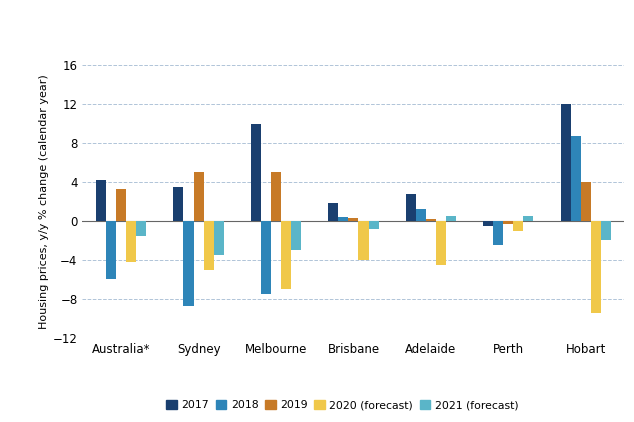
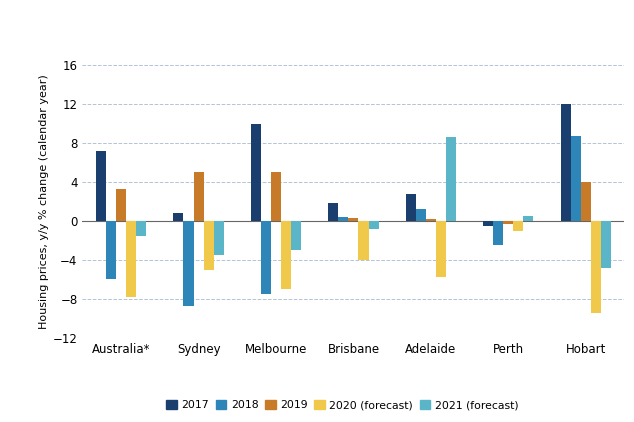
2017/Australia*: 4.2 -> 7.2
2020 (forecast)/Australia*: -4.2 -> -7.8
2017/Sydney: 3.5 -> 0.8
2020 (forecast)/Adelaide: -4.5 -> -5.8
2021 (forecast)/Adelaide: 0.5 -> 8.6
2021 (forecast)/Hobart: -2.0 -> -4.8
